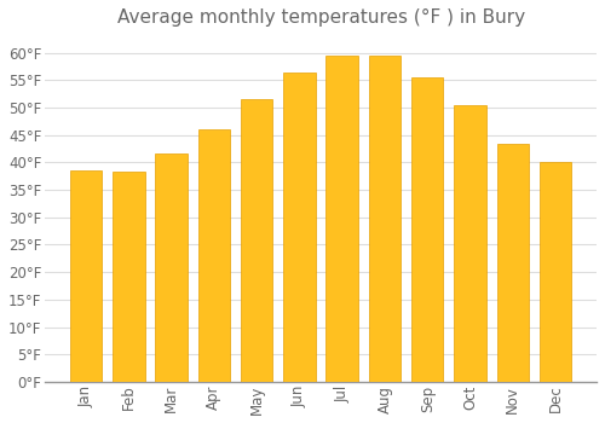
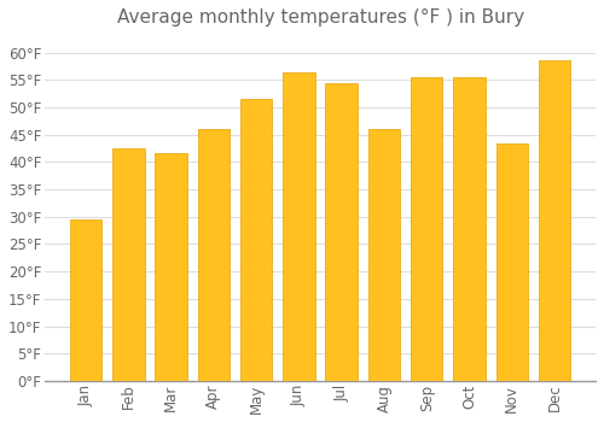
Jan: 38.5°F -> 29.5°F
Feb: 38.3°F -> 42.5°F
Jul: 59.5°F -> 54.5°F
Aug: 59.5°F -> 46.0°F
Oct: 50.5°F -> 55.5°F
Dec: 40.0°F -> 58.5°F
